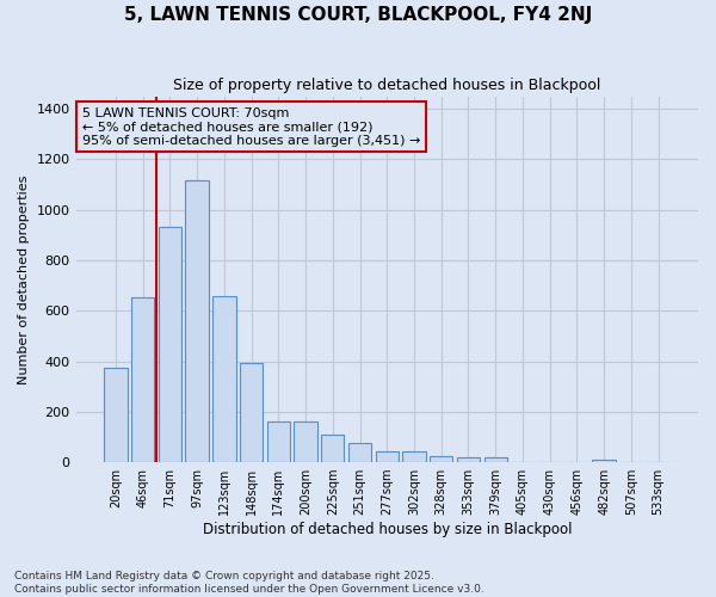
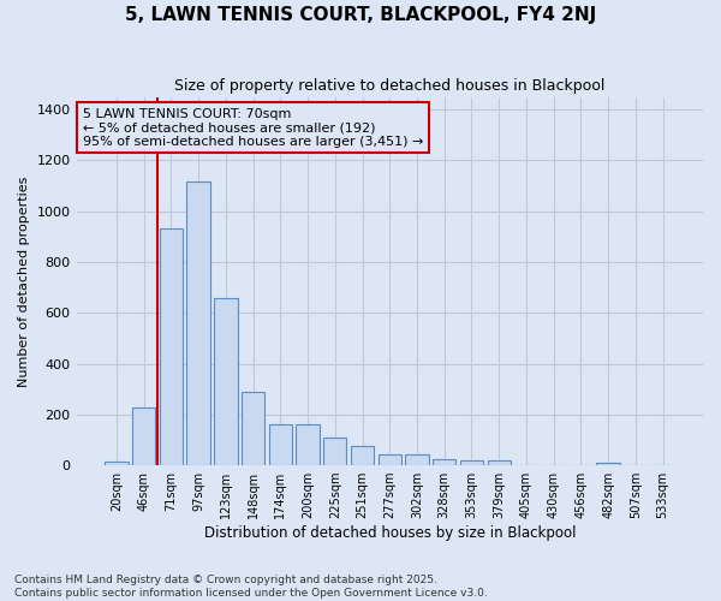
20sqm: 375 -> 15
46sqm: 655 -> 228
148sqm: 395 -> 290
